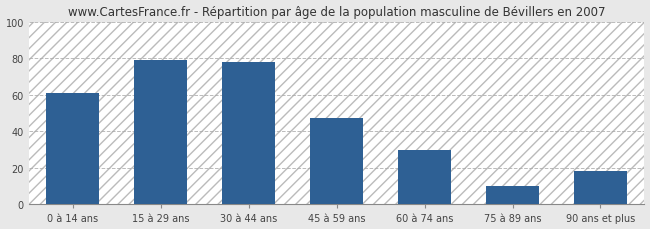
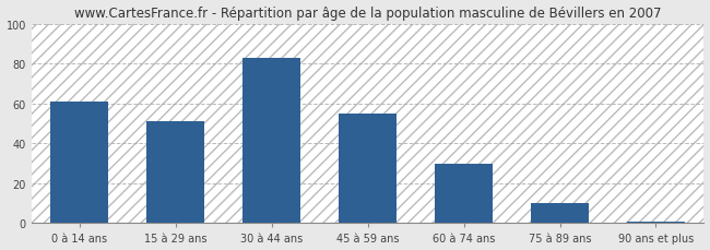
15 à 29 ans: 79 -> 51
30 à 44 ans: 78 -> 83
45 à 59 ans: 47 -> 55
90 ans et plus: 18 -> 1
